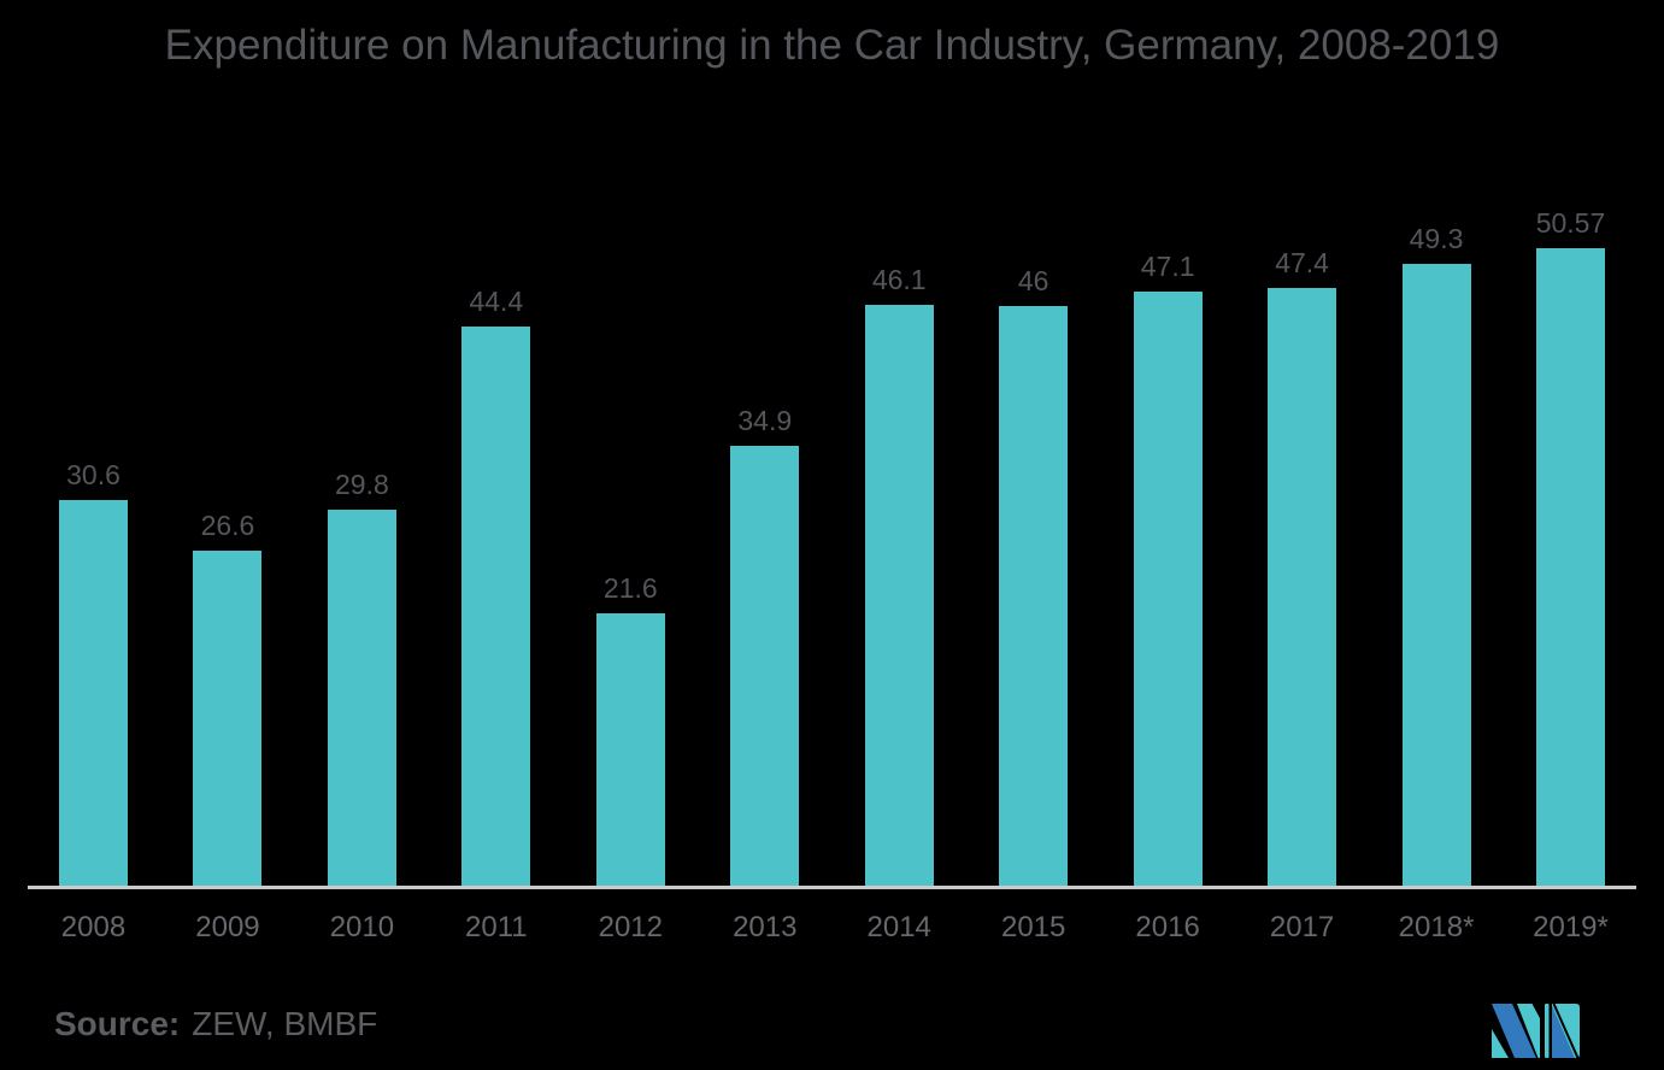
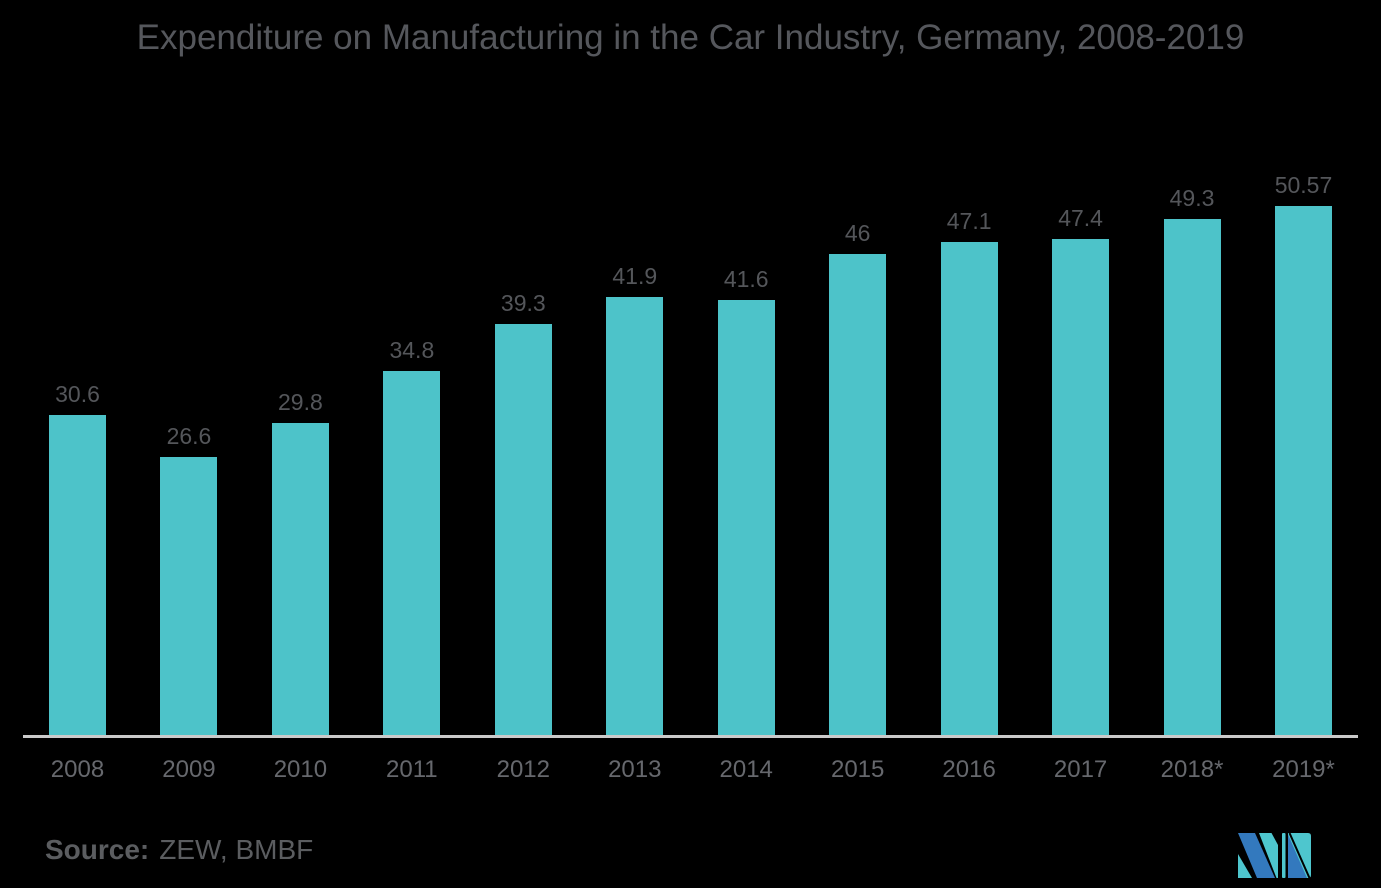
2011: 44.4 -> 34.8
2012: 21.6 -> 39.3
2013: 34.9 -> 41.9
2014: 46.1 -> 41.6
